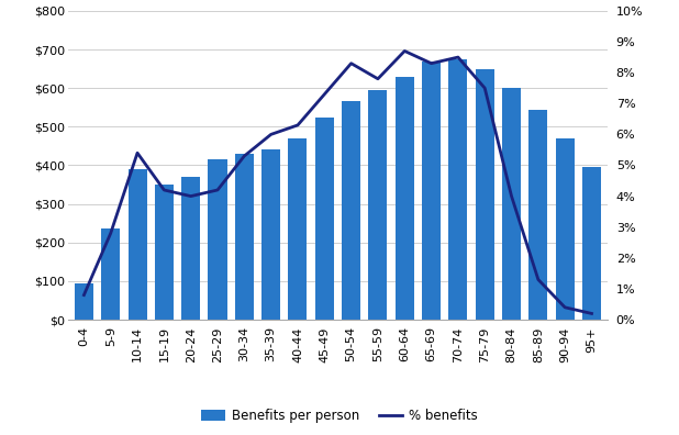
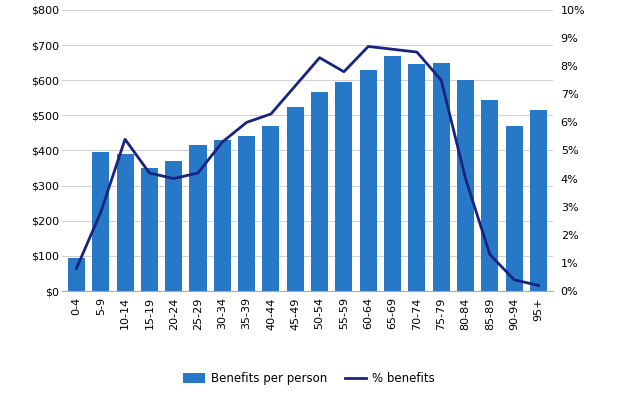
Benefits per person/5-9: $235 -> $395
% benefits/65-69: 8.3% -> 8.6%
Benefits per person/70-74: $675 -> $645
Benefits per person/95+: $395 -> $515
